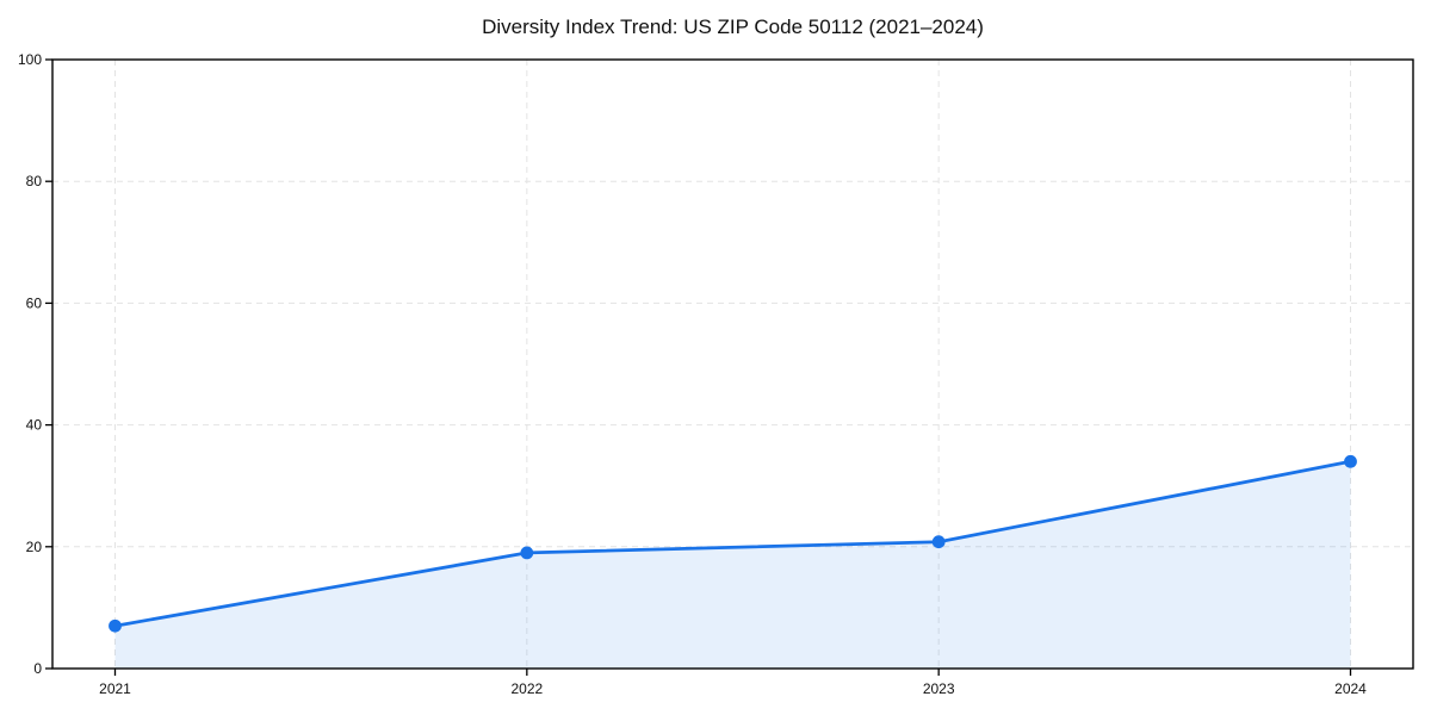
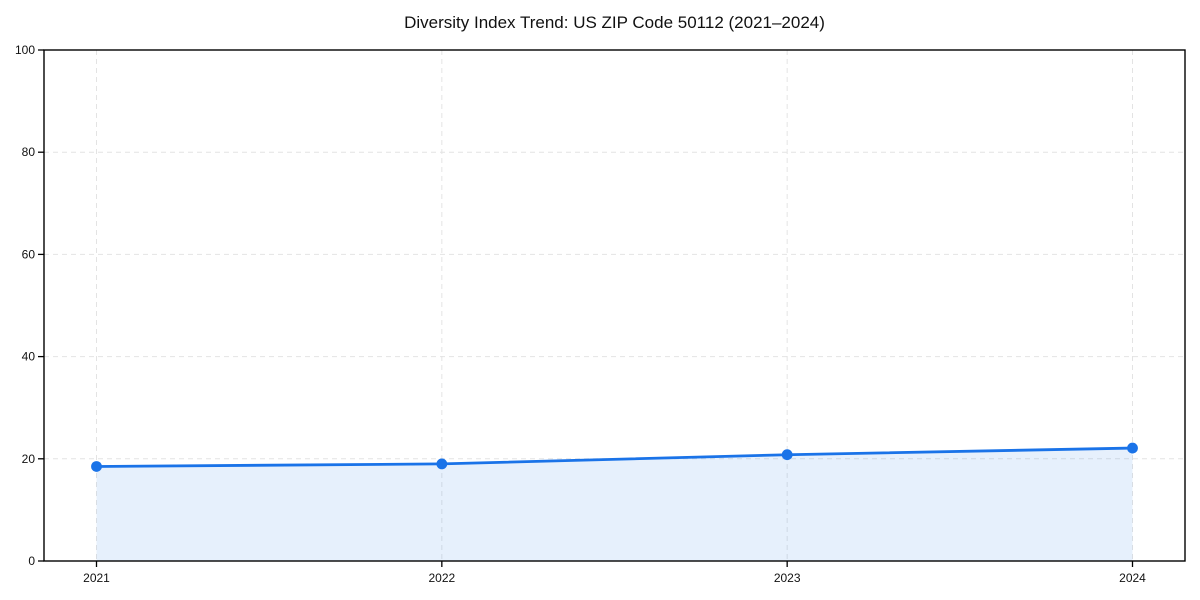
2021: 7 -> 18
2024: 34 -> 22
